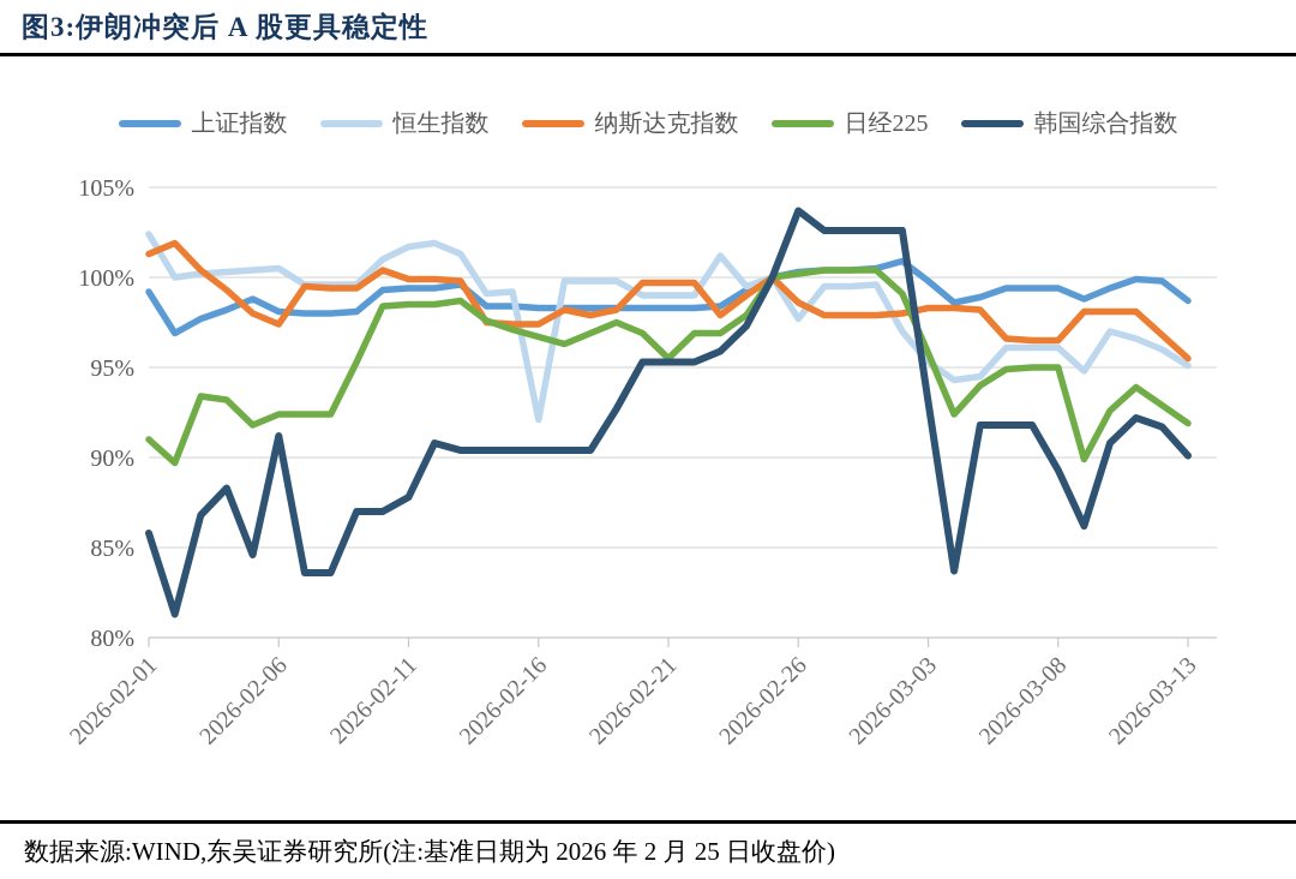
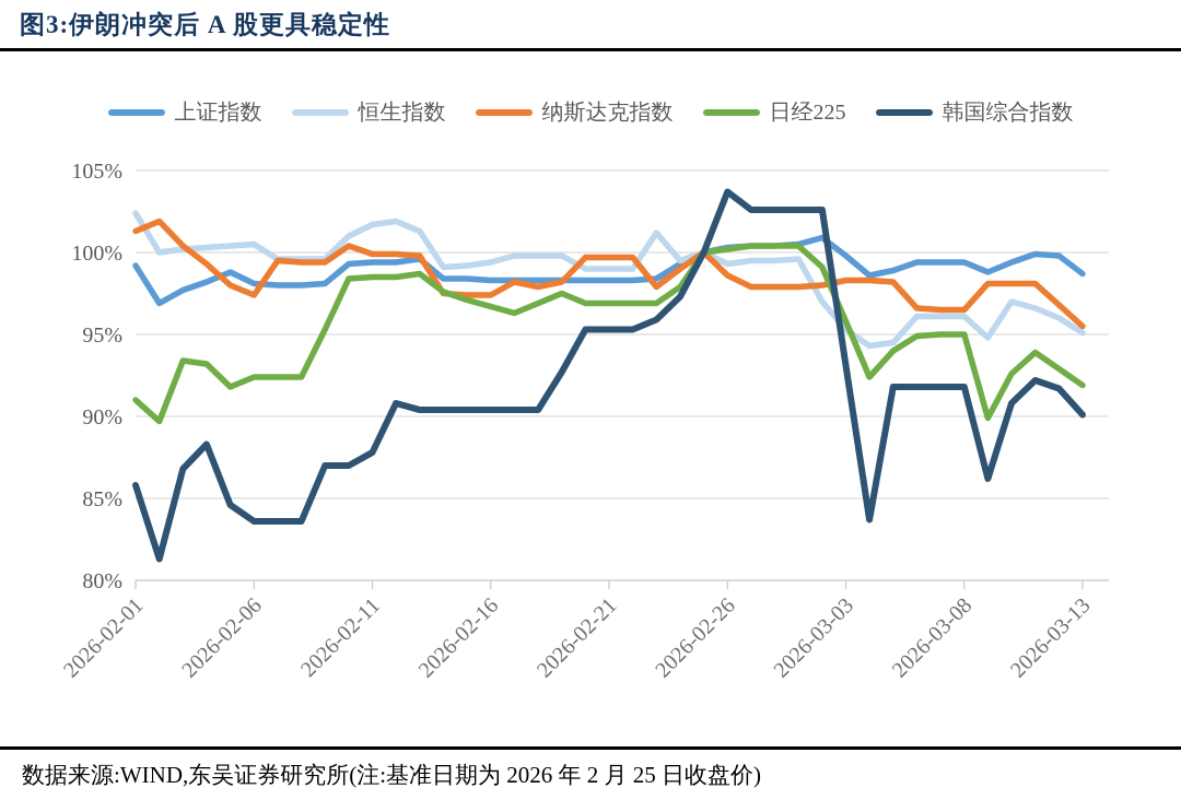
韩国综合指数/2026-02-06: 91.2% -> 83.6%
恒生指数/2026-02-16: 92.1% -> 99.4%
日经225/2026-02-21: 95.5% -> 96.9%
恒生指数/2026-02-26: 97.7% -> 99.3%
韩国综合指数/2026-03-08: 89.3% -> 91.8%
